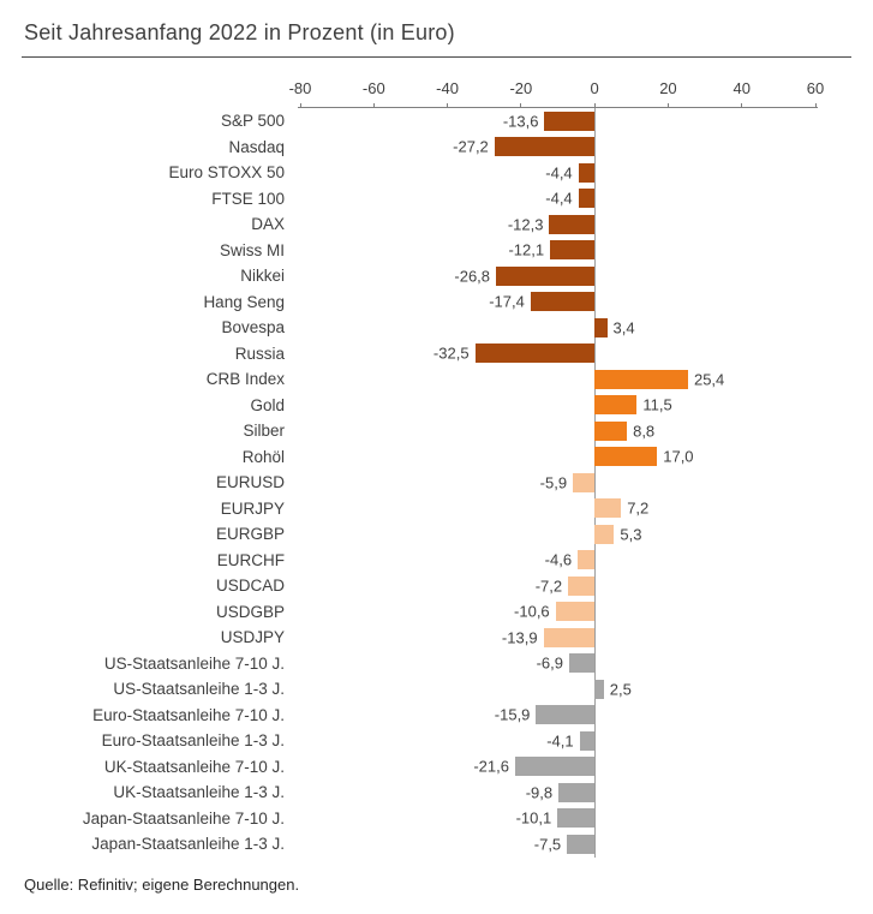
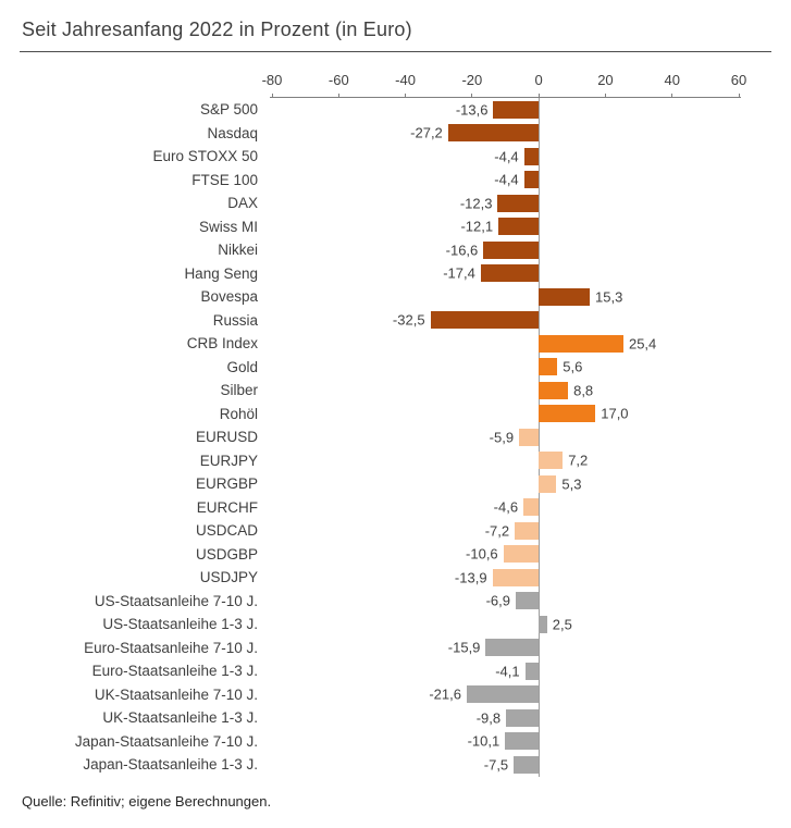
Nikkei: -26,8 -> -16,6
Bovespa: 3,4 -> 15,3
Gold: 11,5 -> 5,6
